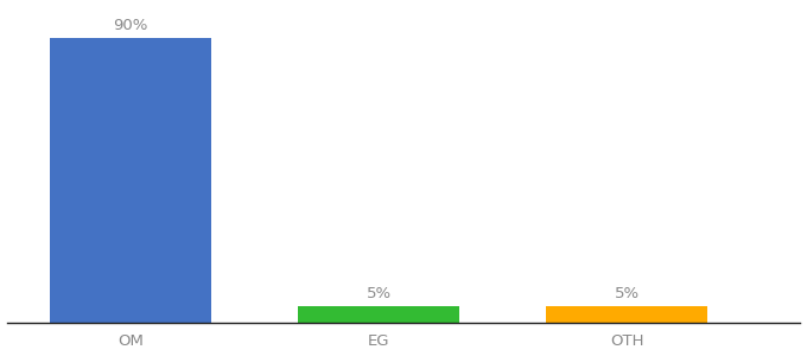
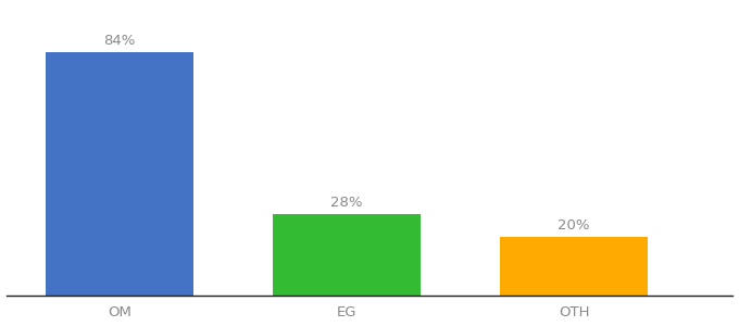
OM: 90% -> 84%
EG: 5% -> 28%
OTH: 5% -> 20%
